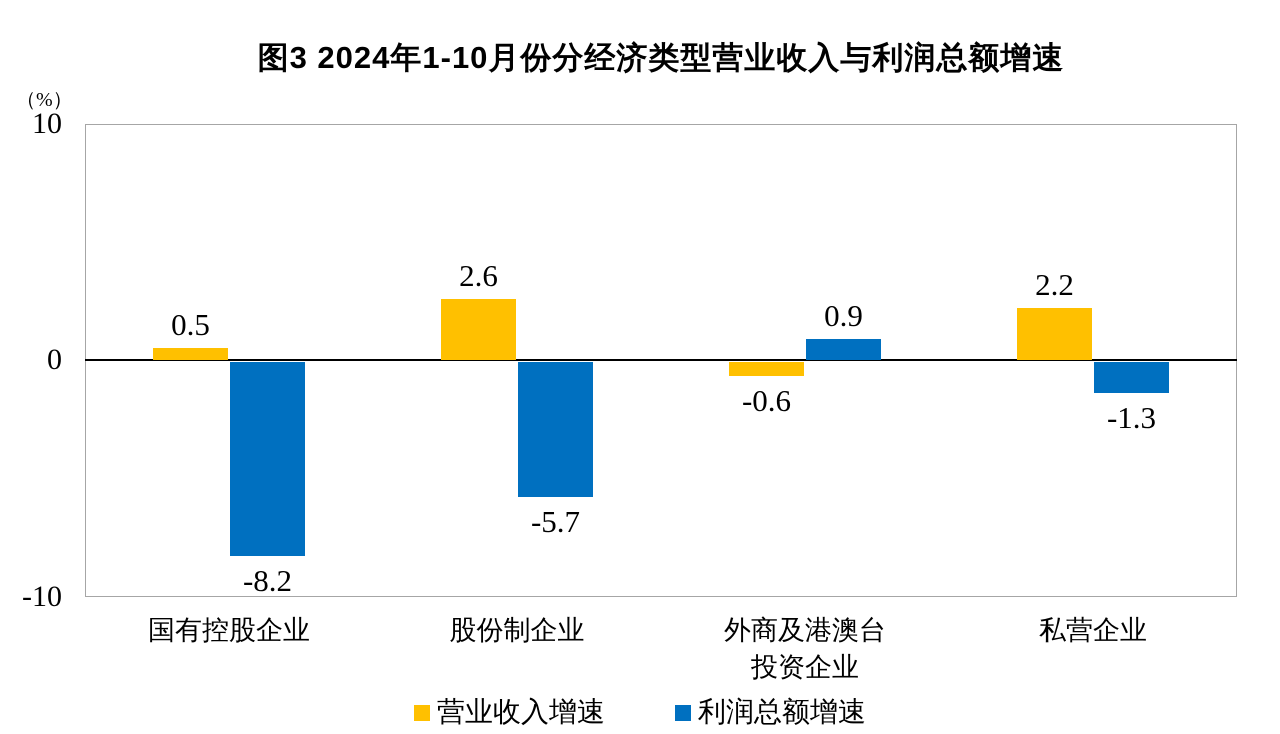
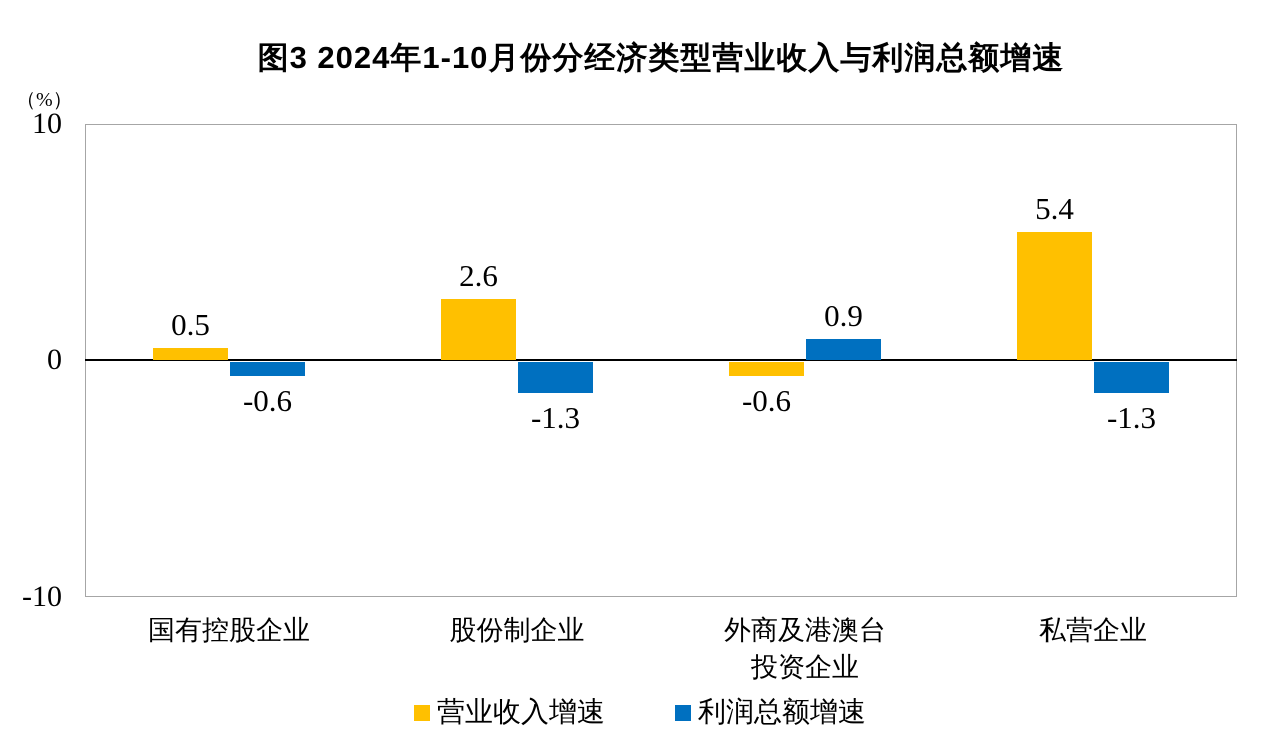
利润总额增速/国有控股企业: -8.2 -> -0.6
利润总额增速/股份制企业: -5.7 -> -1.3
营业收入增速/私营企业: 2.2 -> 5.4
